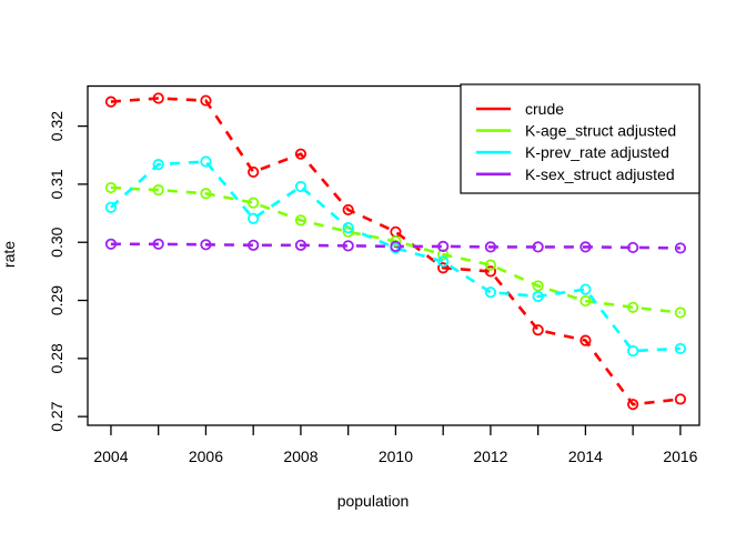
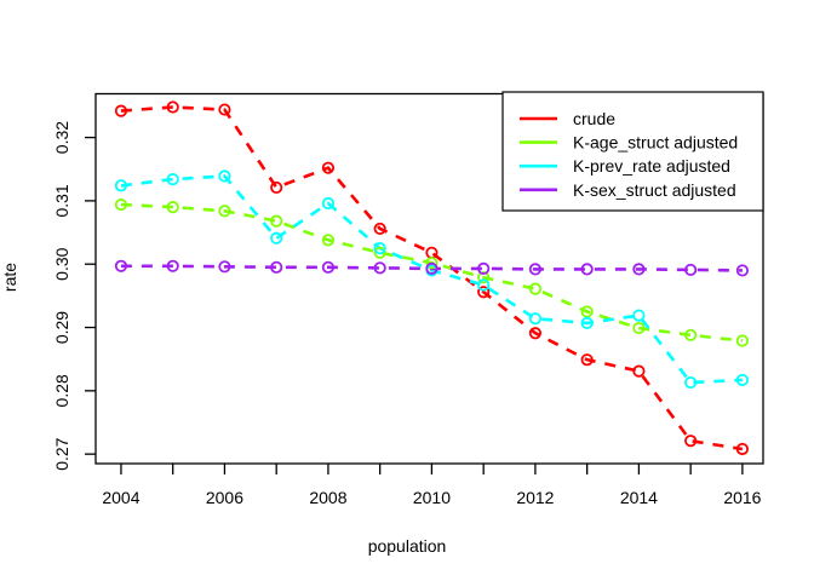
K-prev_rate adjusted/2004: 0.306 -> 0.312
crude/2012: 0.295 -> 0.289
crude/2016: 0.273 -> 0.271
